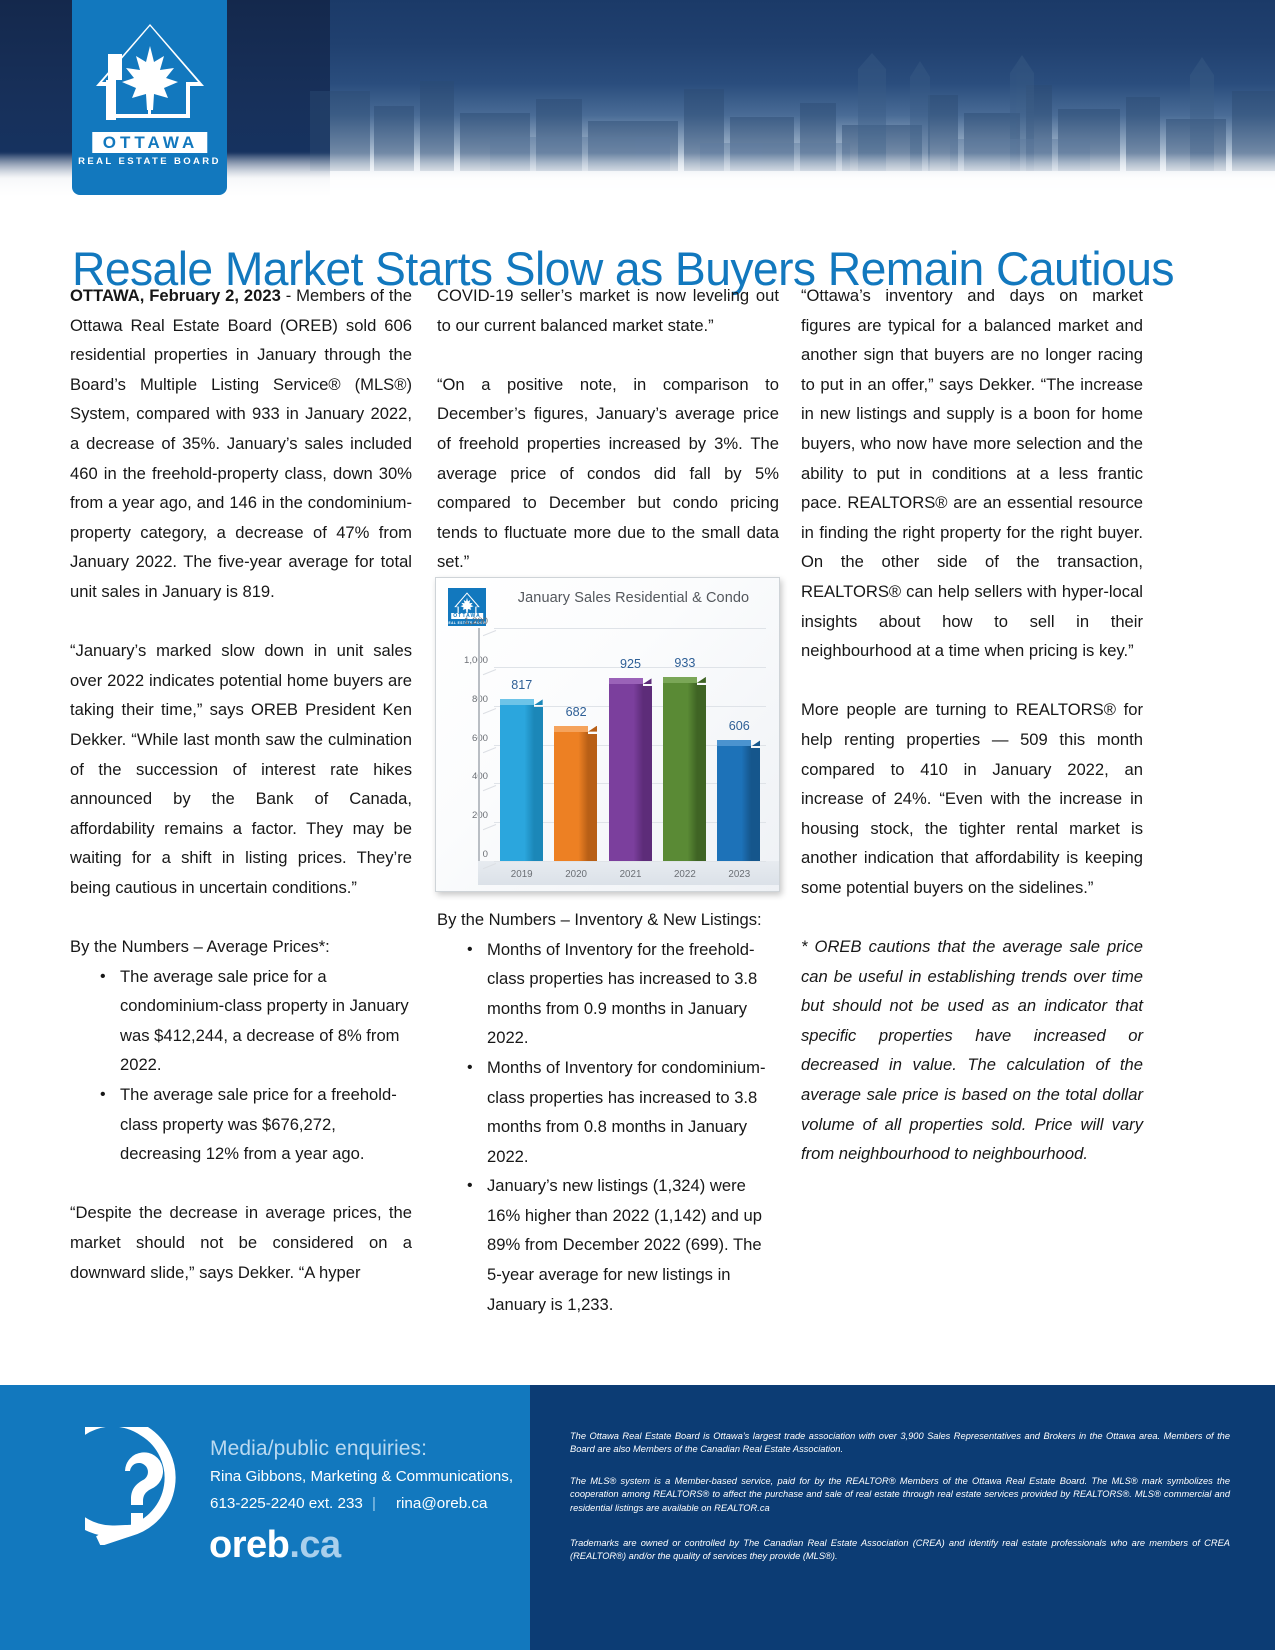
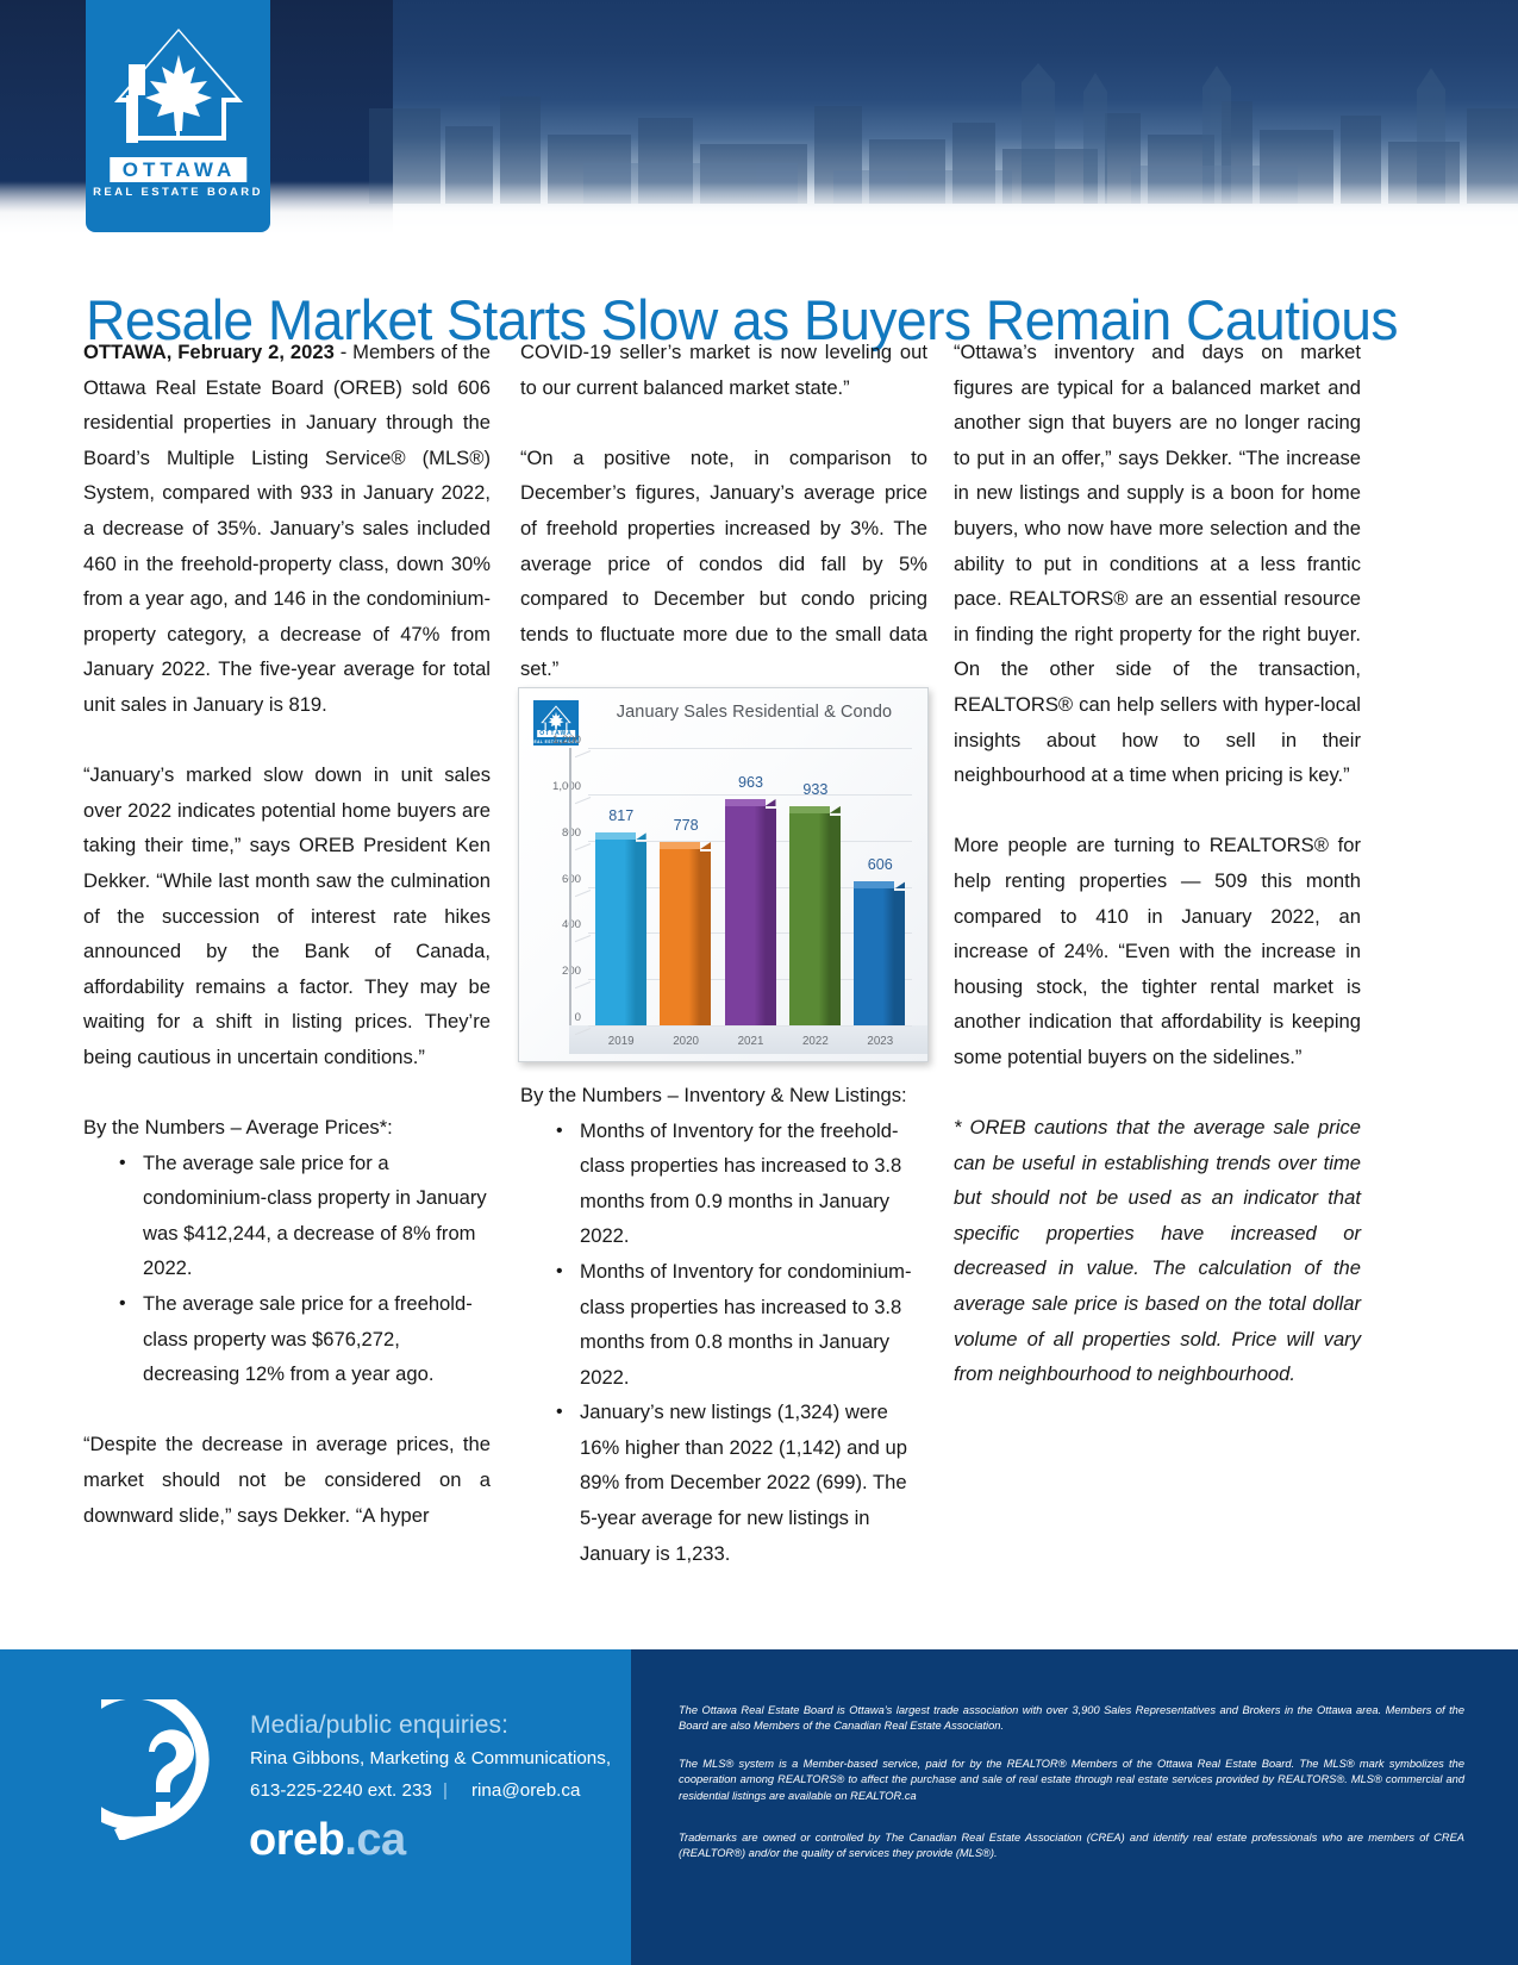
2020: 682 -> 778
2021: 925 -> 963
